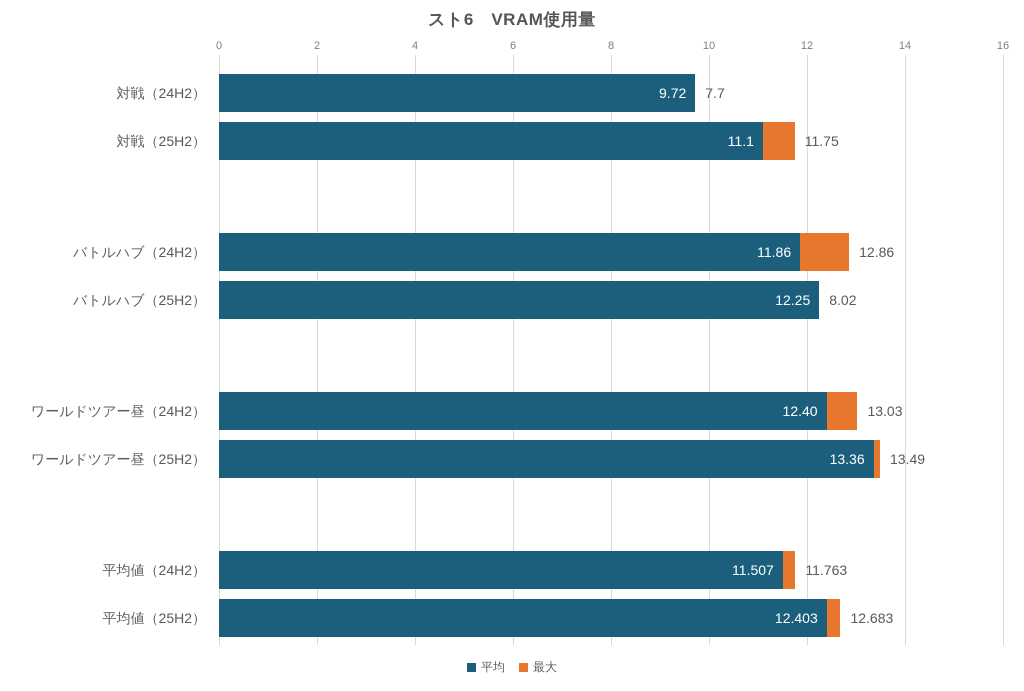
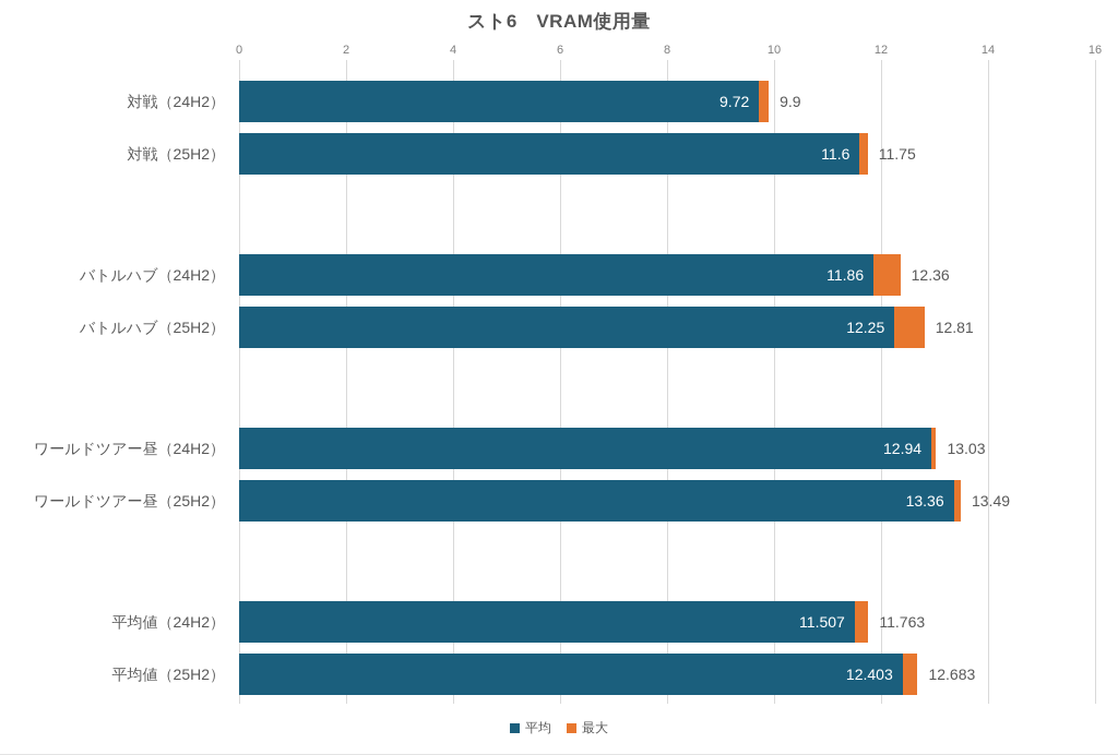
最大/対戦（24H2）: 7.7 -> 9.9
平均/対戦（25H2）: 11.1 -> 11.6
最大/バトルハブ（24H2）: 12.86 -> 12.36
最大/バトルハブ（25H2）: 8.02 -> 12.81
平均/ワールドツアー昼（24H2）: 12.40 -> 12.94
